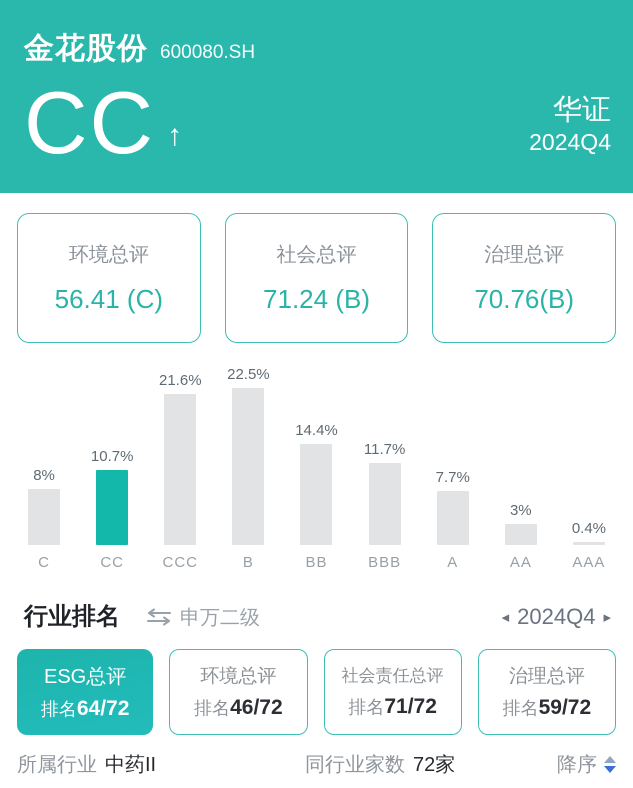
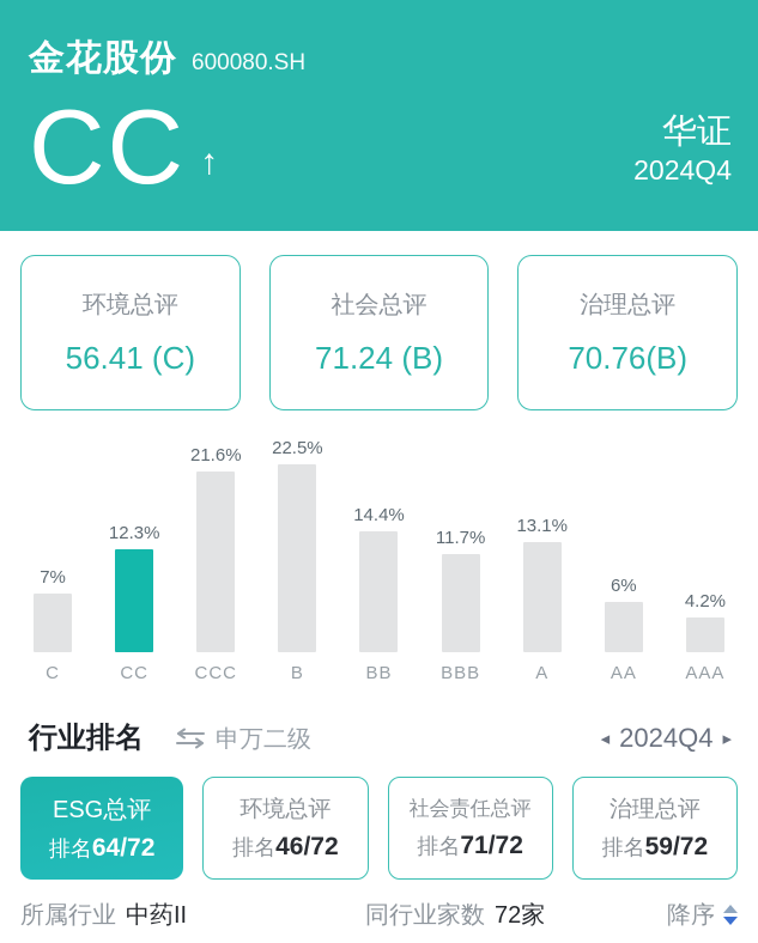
C: 8% -> 7%
CC: 10.7% -> 12.3%
A: 7.7% -> 13.1%
AA: 3% -> 6%
AAA: 0.4% -> 4.2%
